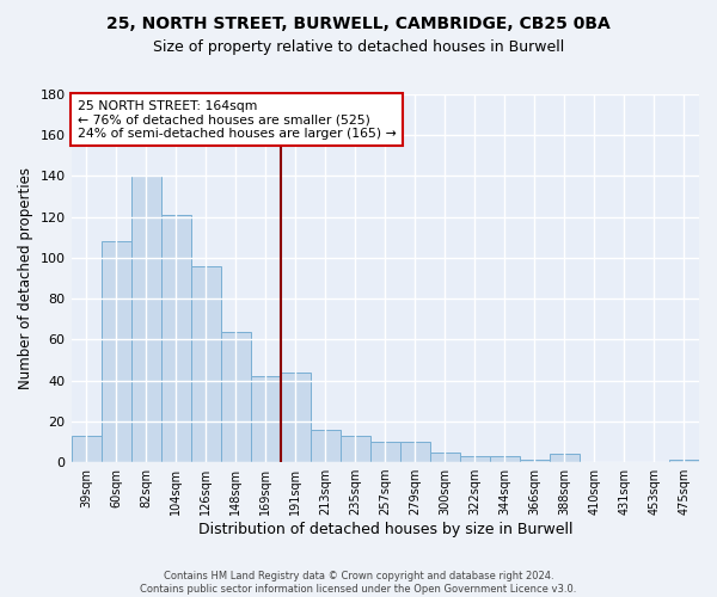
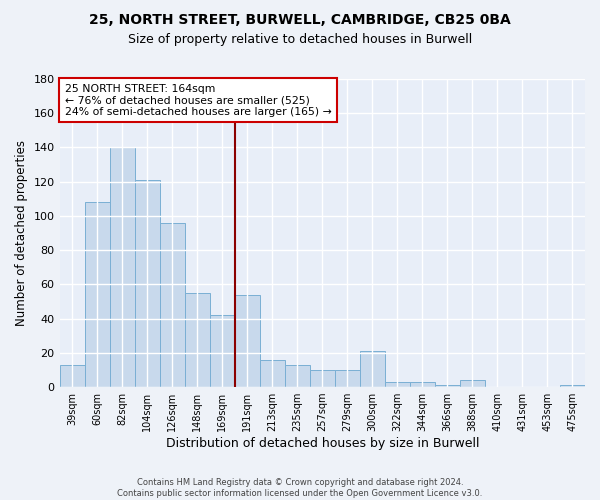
148sqm: 64 -> 55
191sqm: 44 -> 54
300sqm: 5 -> 21
